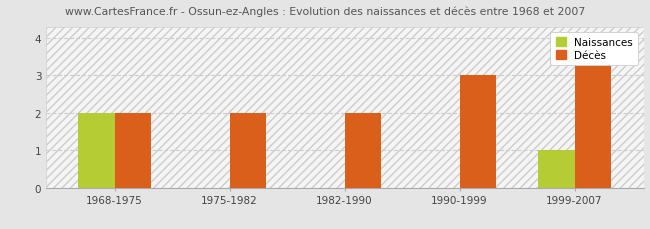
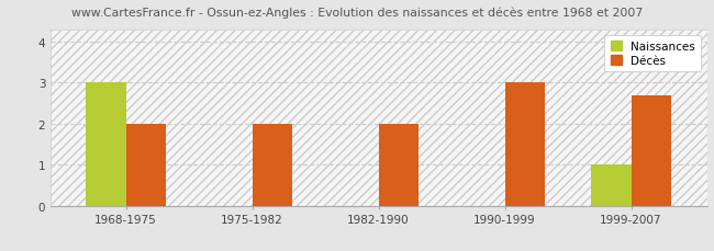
Naissances/1968-1975: 2 -> 3
Décès/1999-2007: 3.25 -> 2.70
